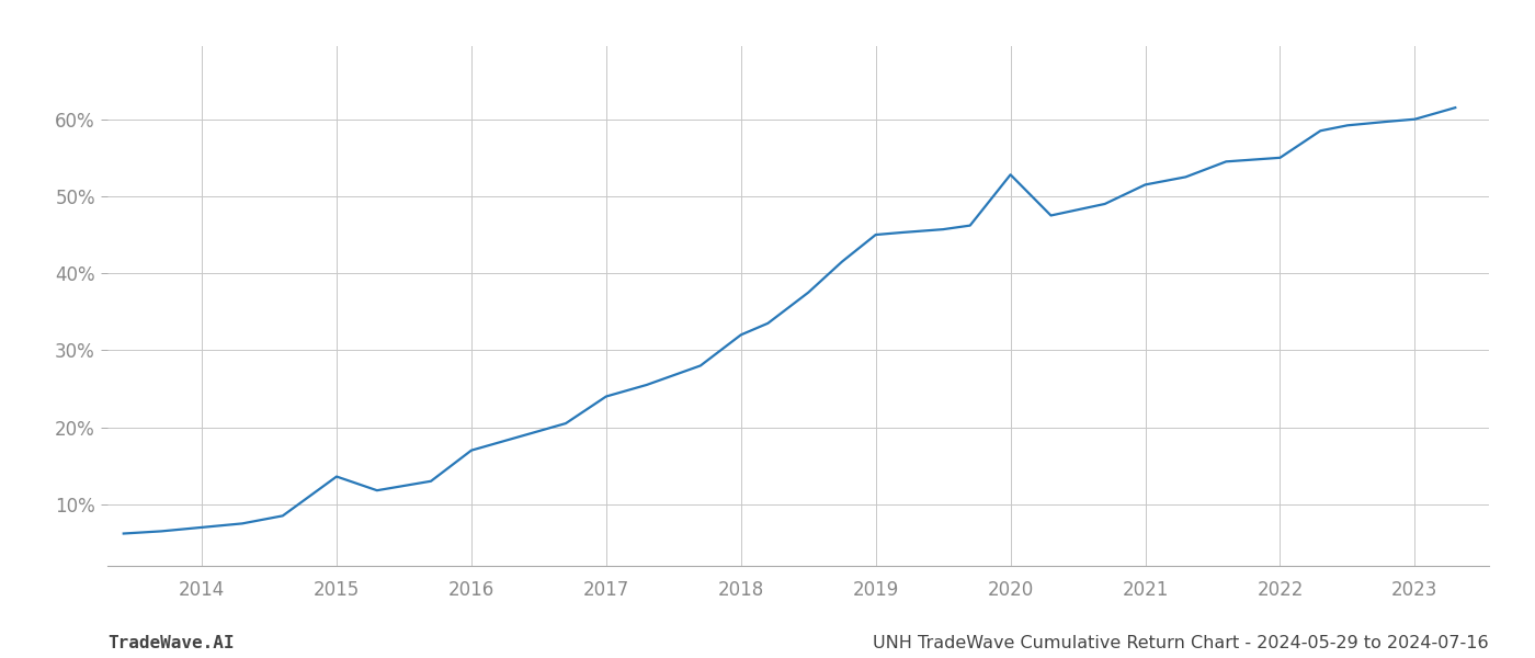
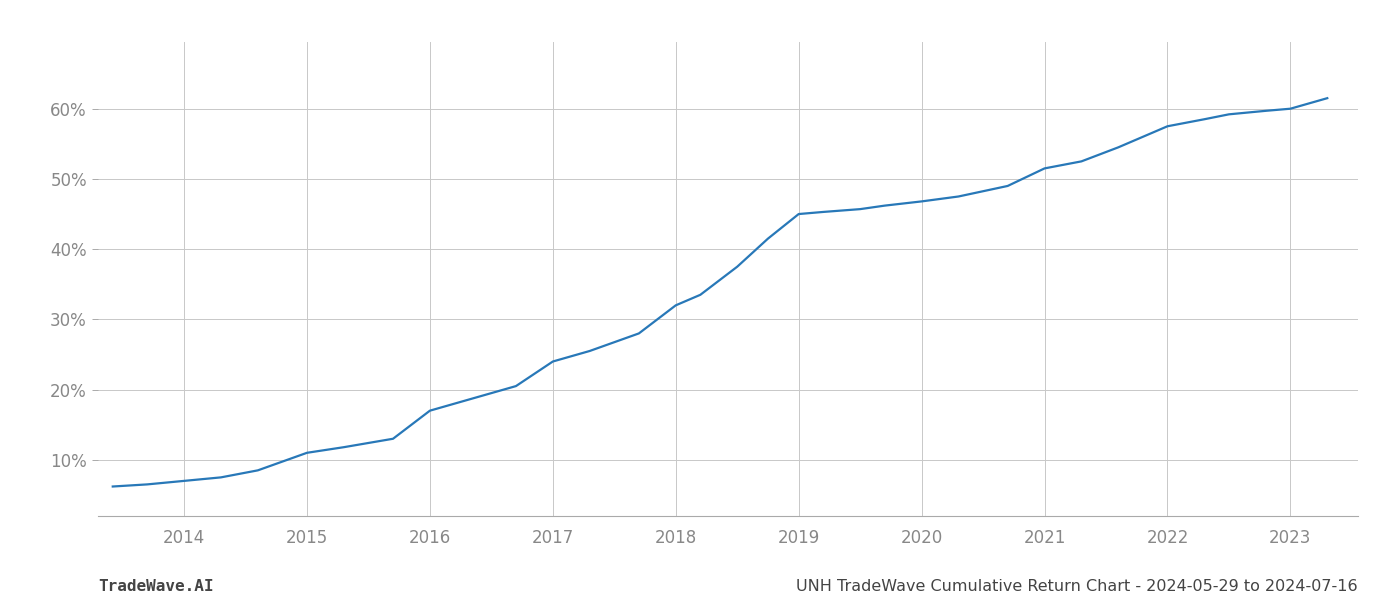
2015: 13.6% -> 11.0%
2020: 52.8% -> 46.8%
2022: 55.0% -> 57.5%
